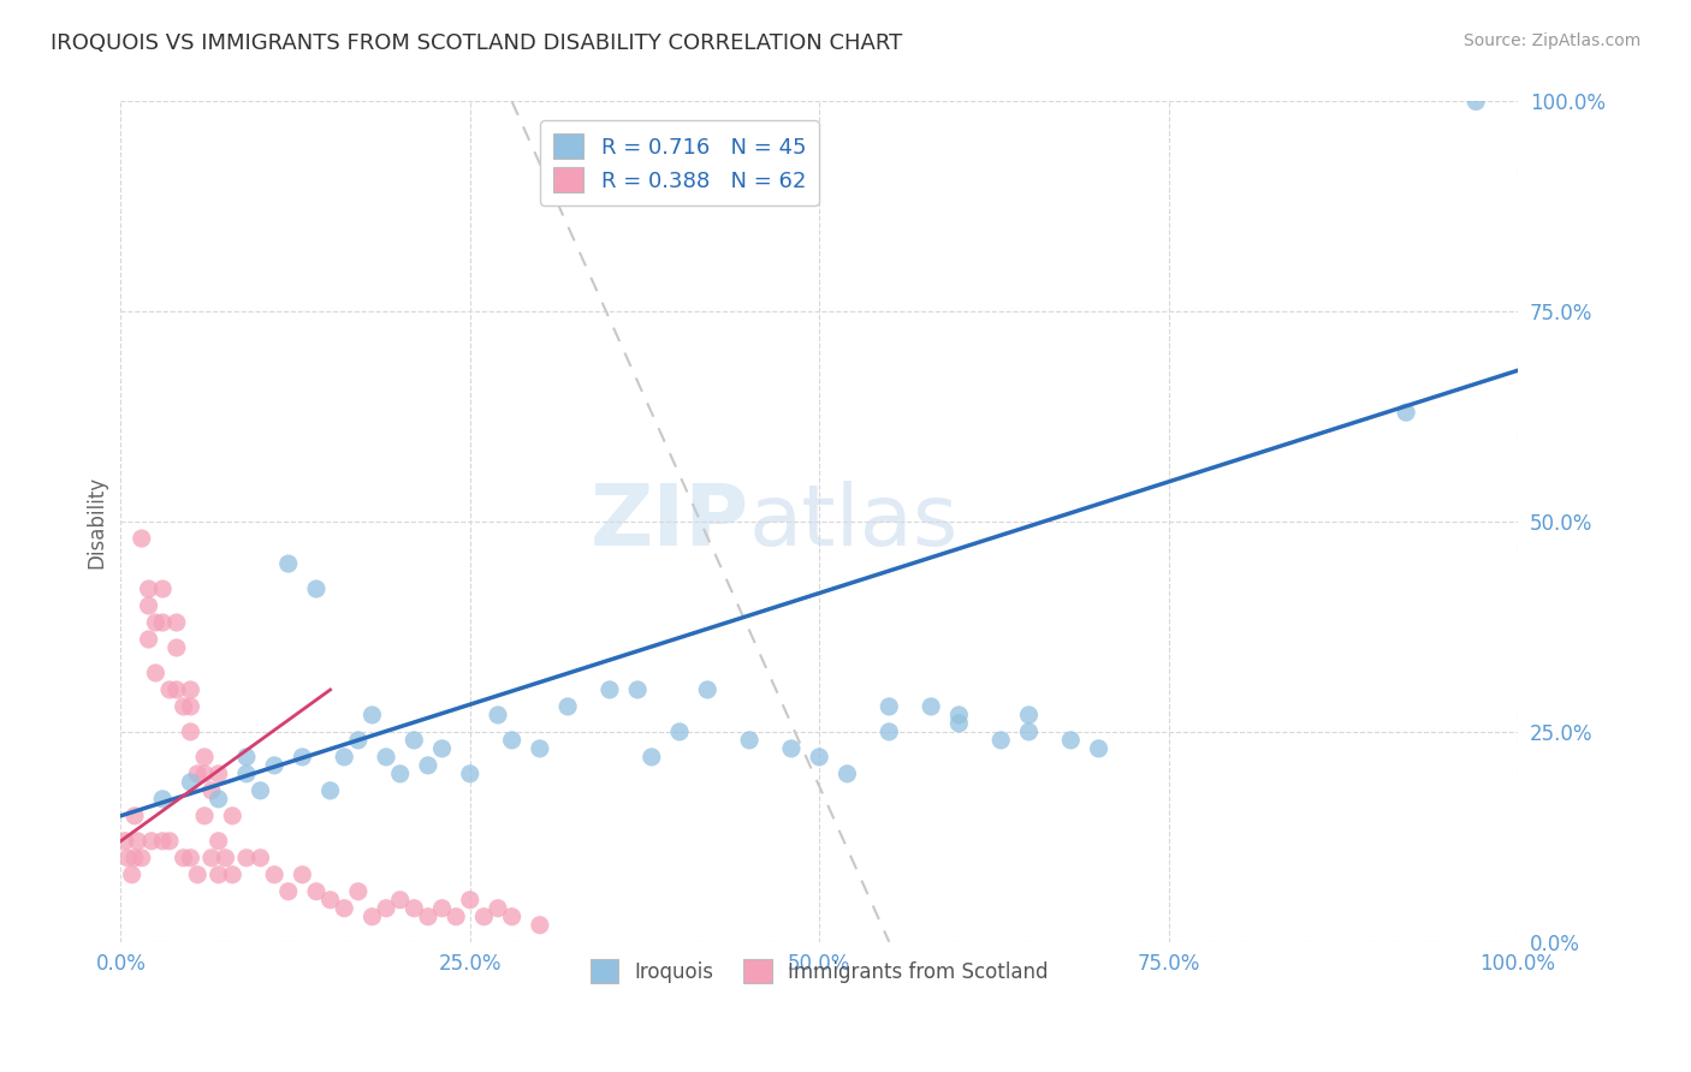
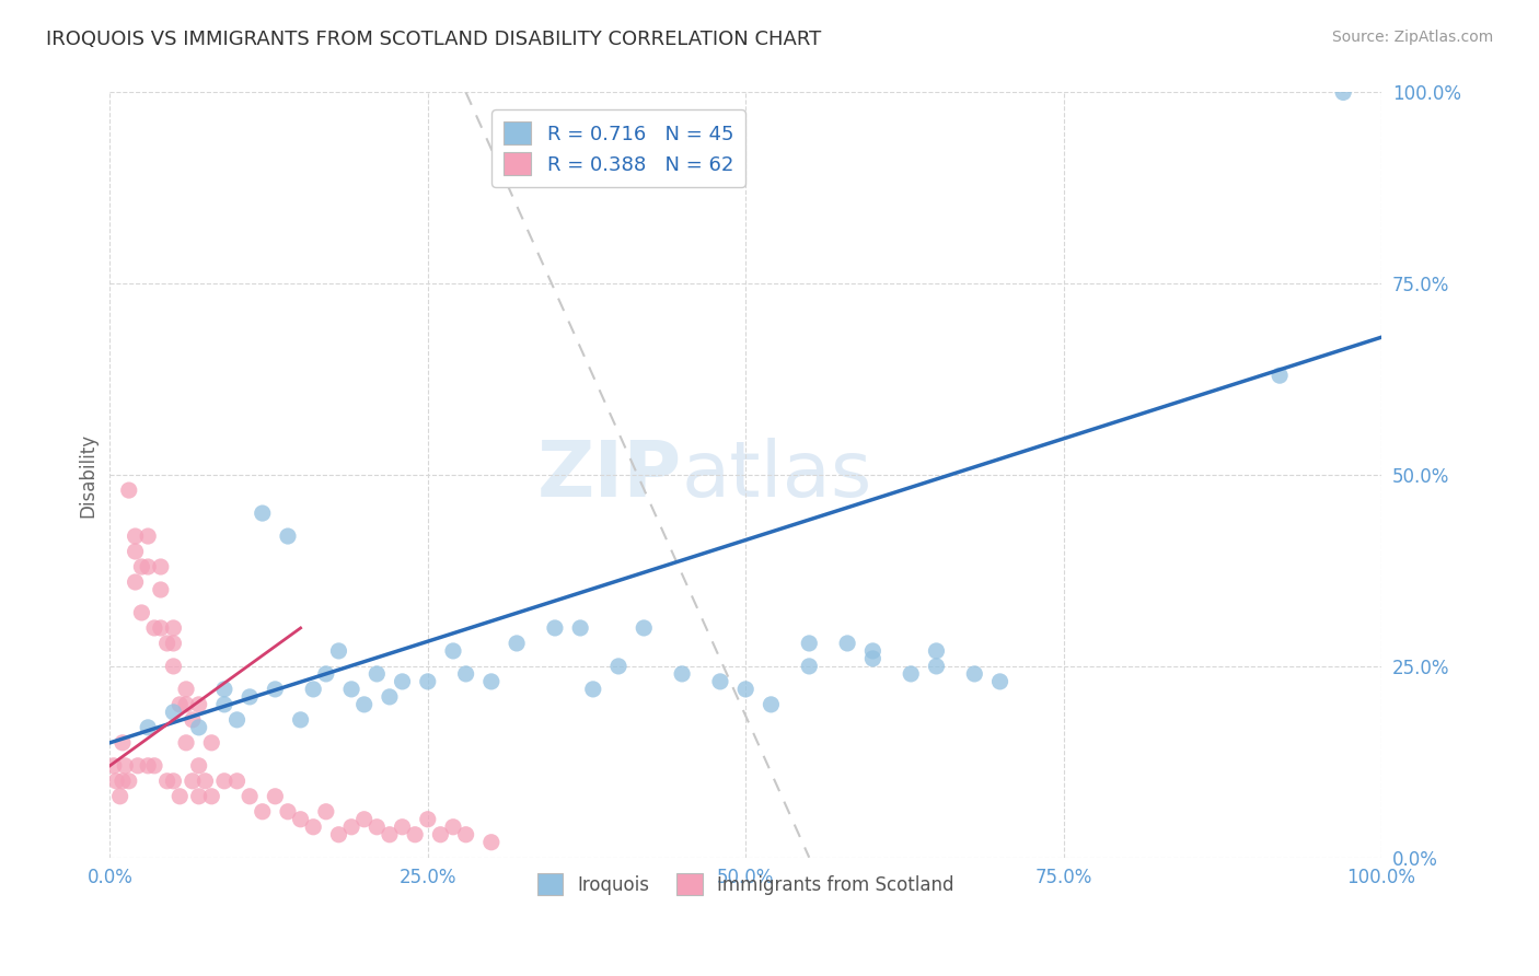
Iroquois/25.0%: 20% -> 23%
